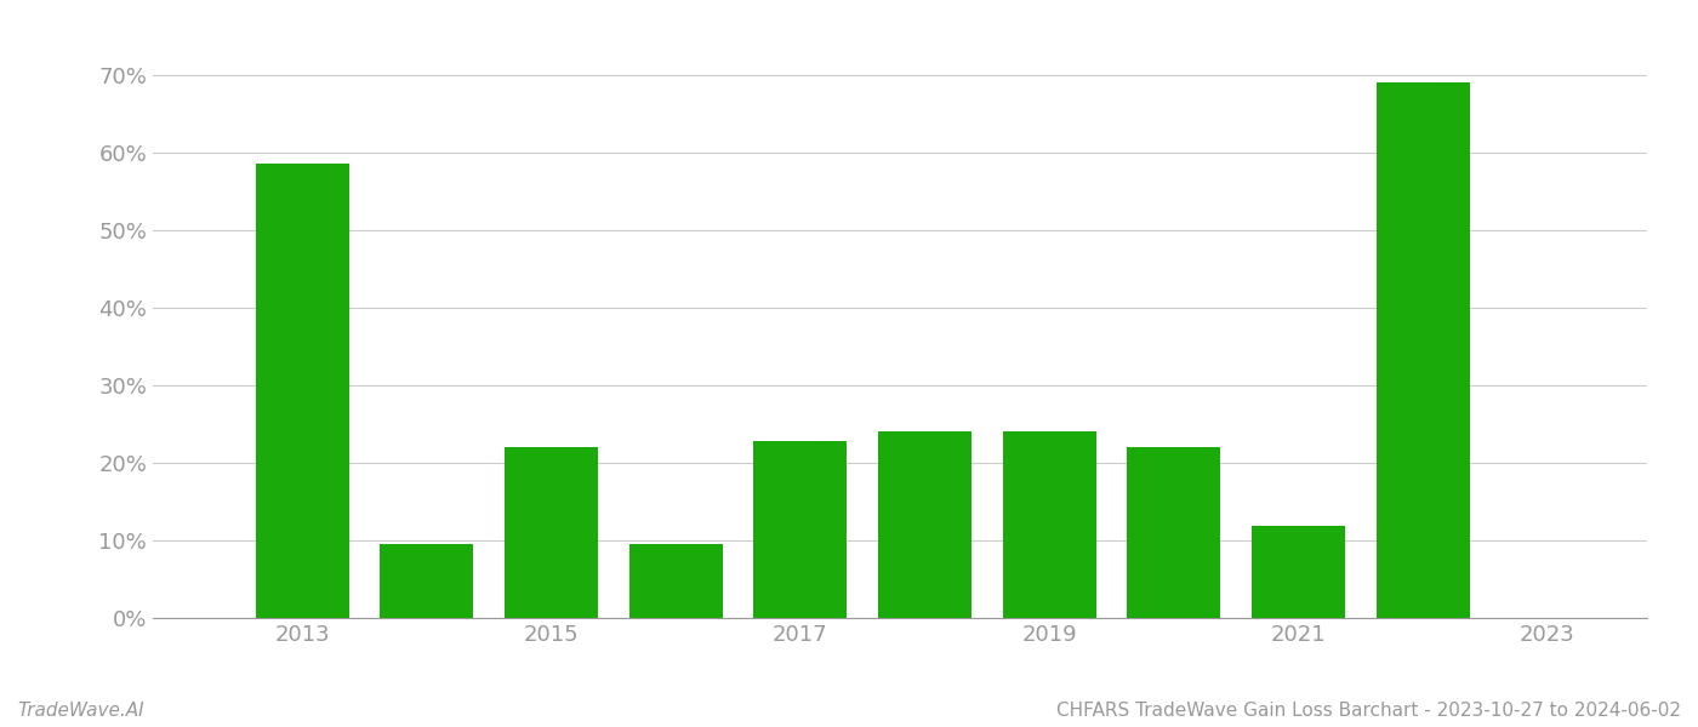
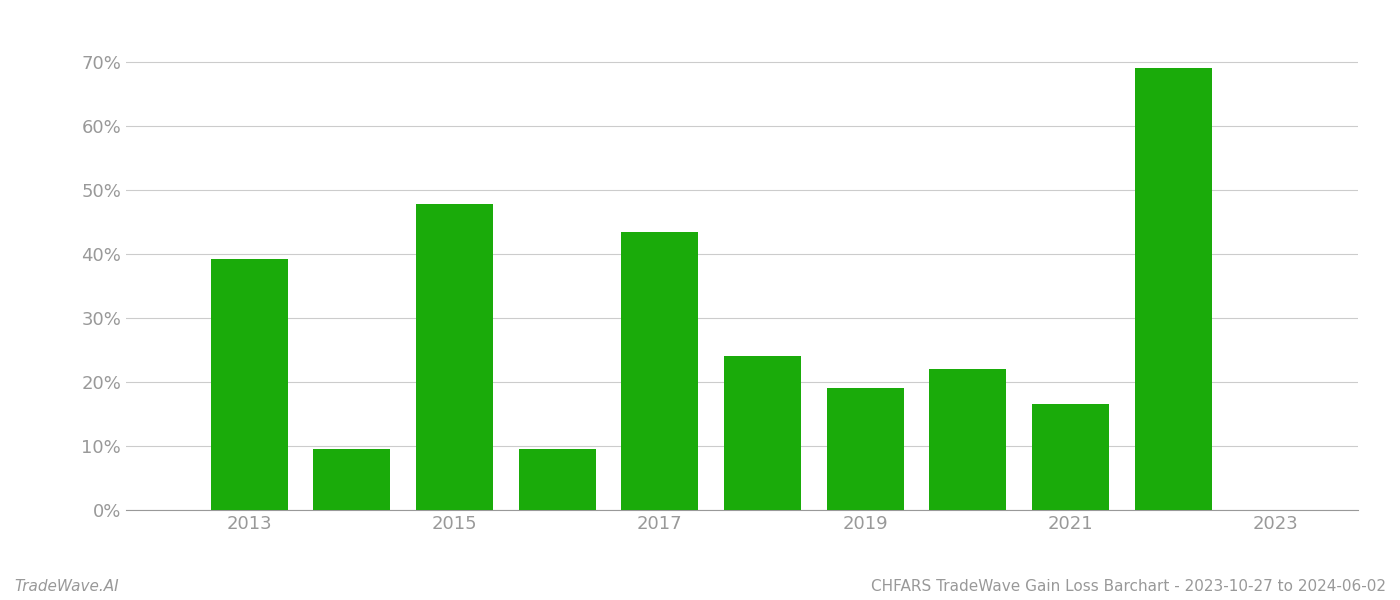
2013: 58.6% -> 39.2%
2015: 22.0% -> 47.8%
2017: 22.8% -> 43.5%
2019: 24.0% -> 19.1%
2021: 11.8% -> 16.5%
